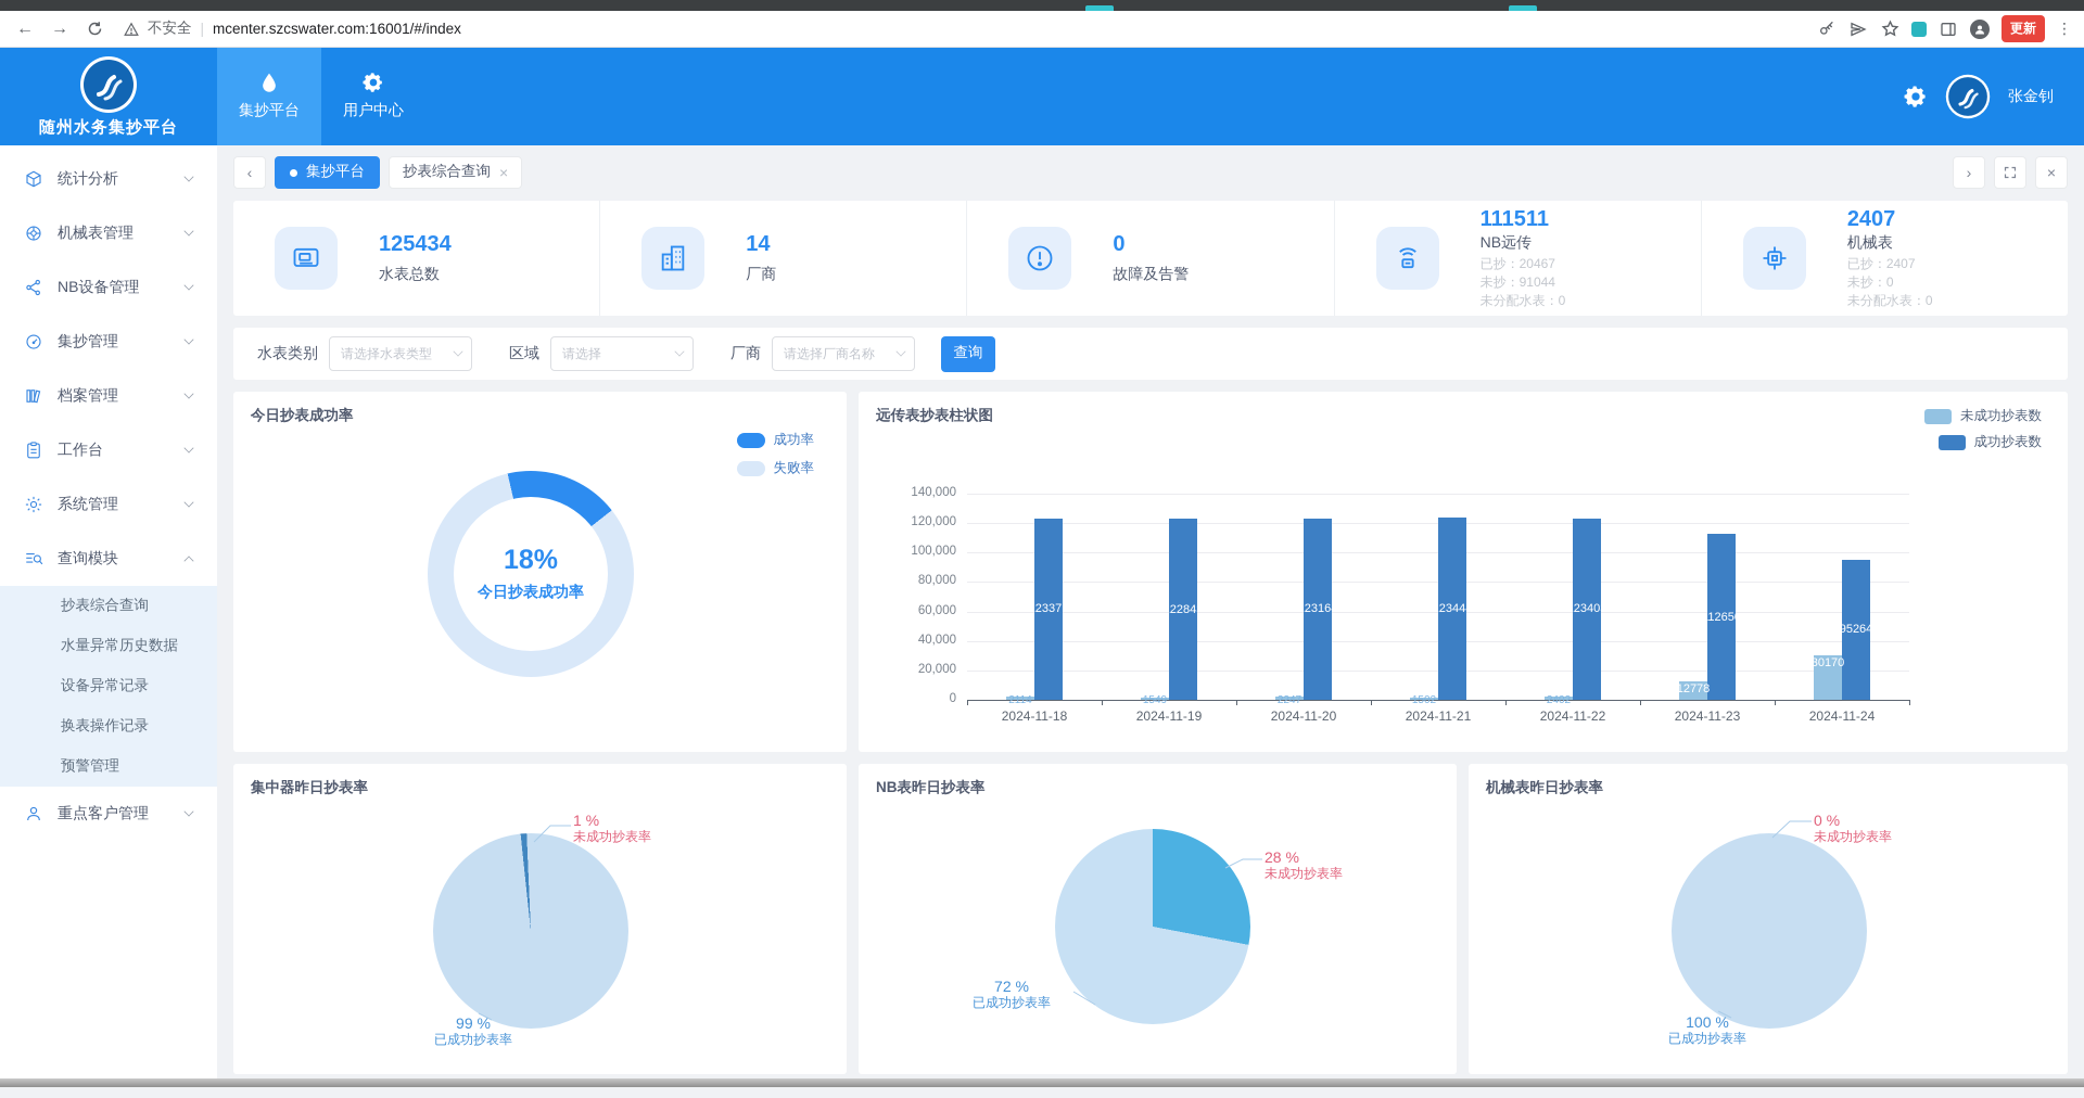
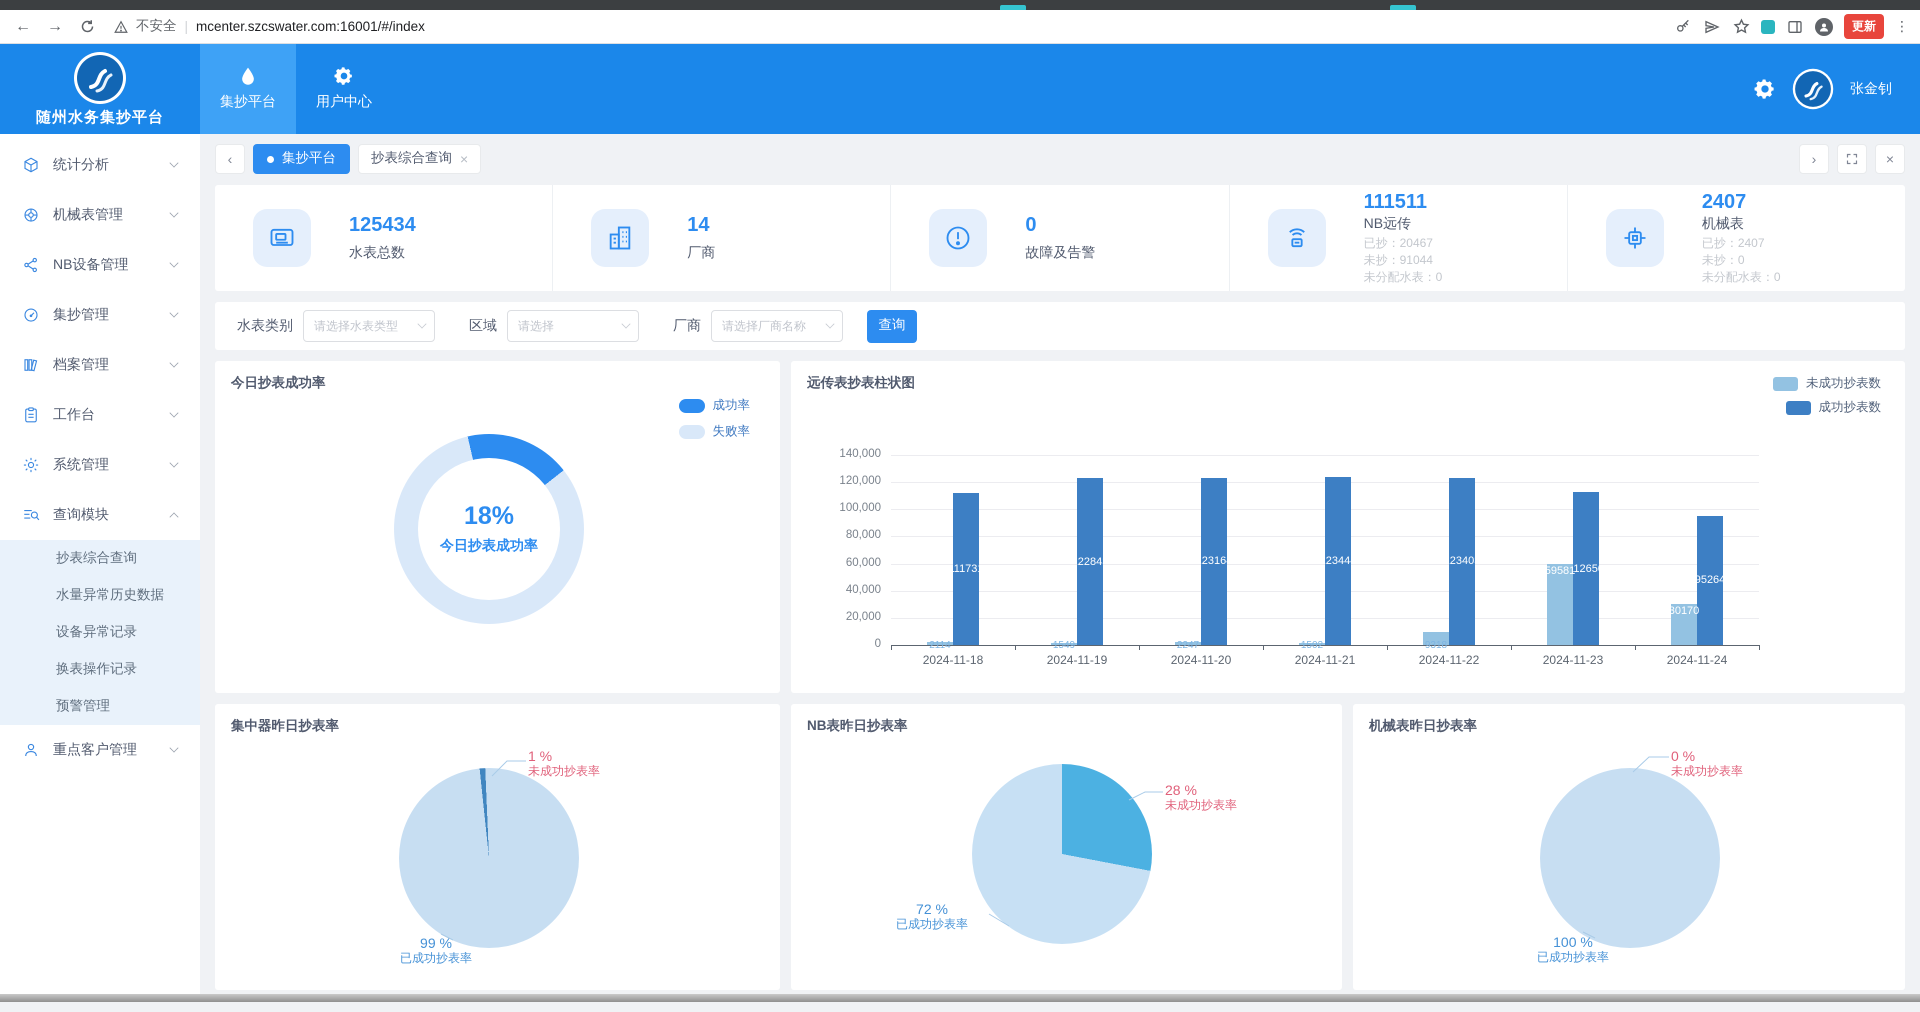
远传表抄表柱状图/成功抄表数/2024-11-18: 123371 -> 111731
远传表抄表柱状图/未成功抄表数/2024-11-22: 2402 -> 9318
远传表抄表柱状图/未成功抄表数/2024-11-23: 12778 -> 59581
